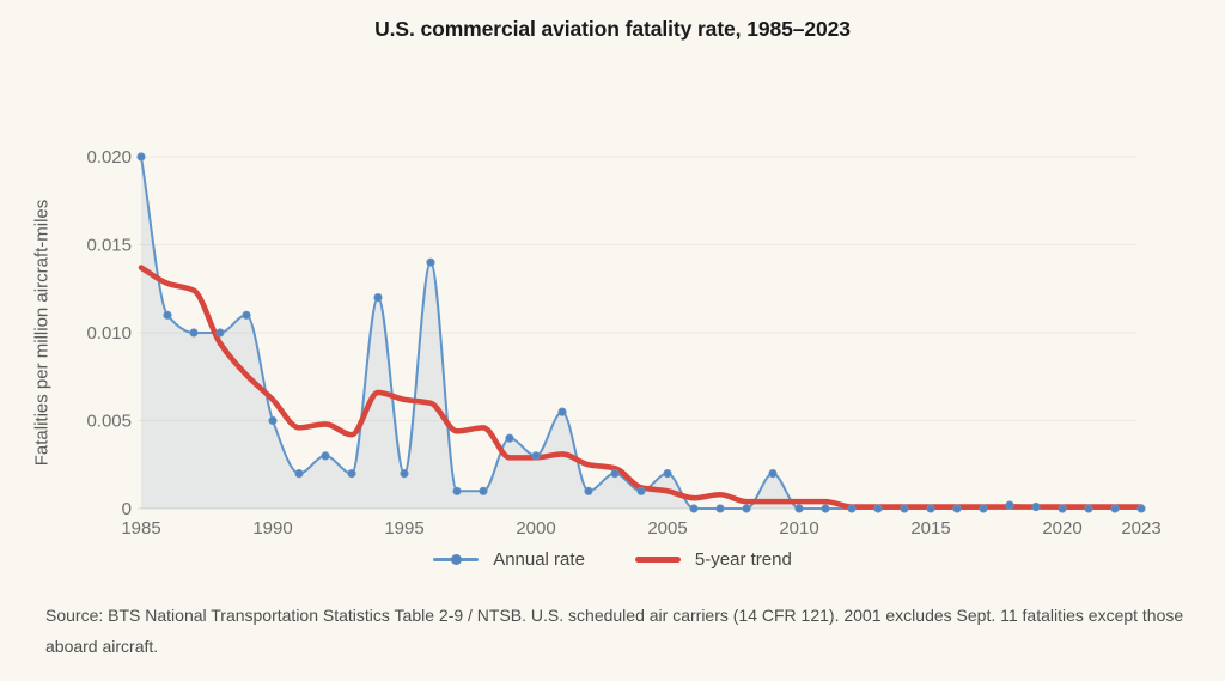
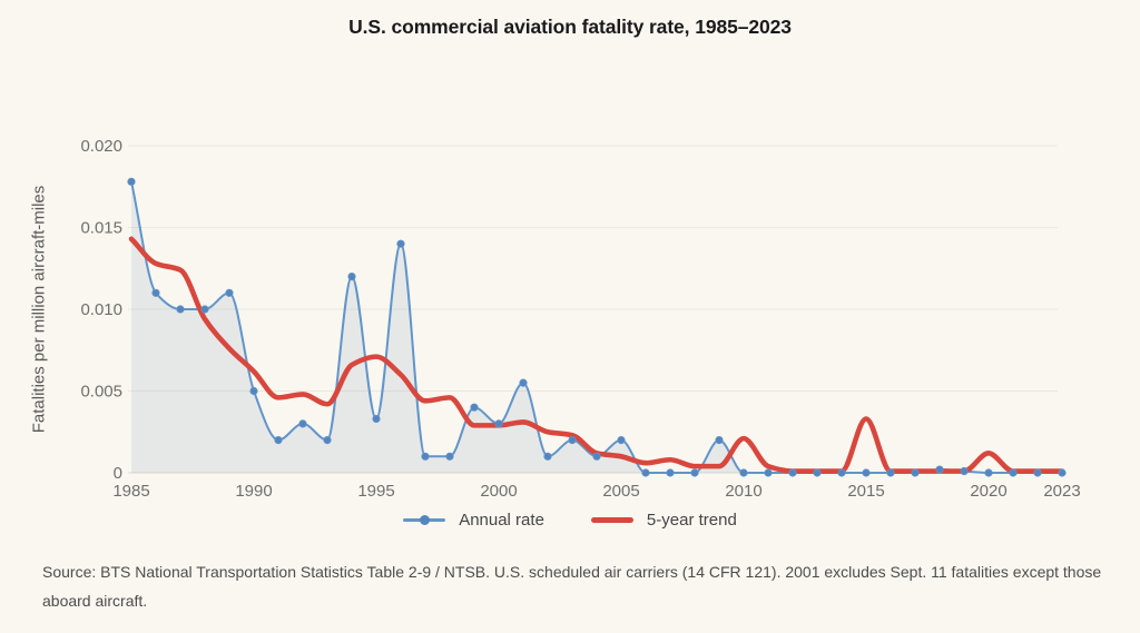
Annual rate/1985: 0.0200 -> 0.0178
5-year trend/1985: 0.0137 -> 0.0143
Annual rate/1995: 0.0020 -> 0.0033
5-year trend/1995: 0.0062 -> 0.0071
5-year trend/2010: 0.0004 -> 0.0021
5-year trend/2015: 0.0001 -> 0.0033
5-year trend/2020: 0.0001 -> 0.0012
